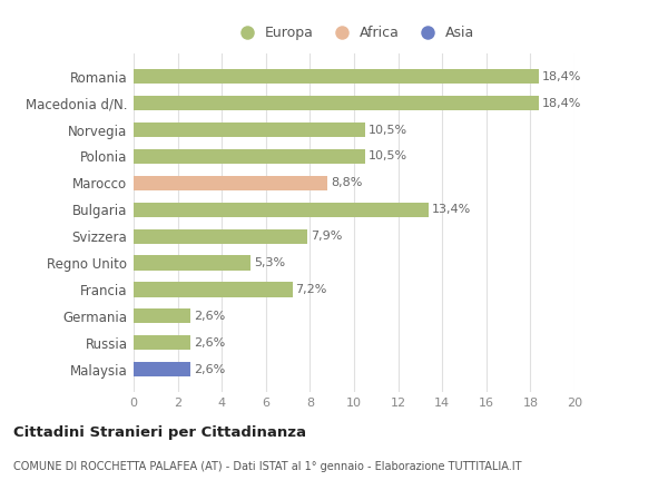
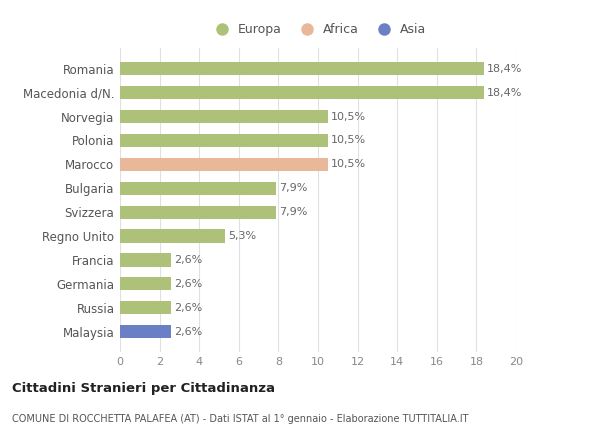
Marocco: 8,8% -> 10,5%
Bulgaria: 13,4% -> 7,9%
Francia: 7,2% -> 2,6%
